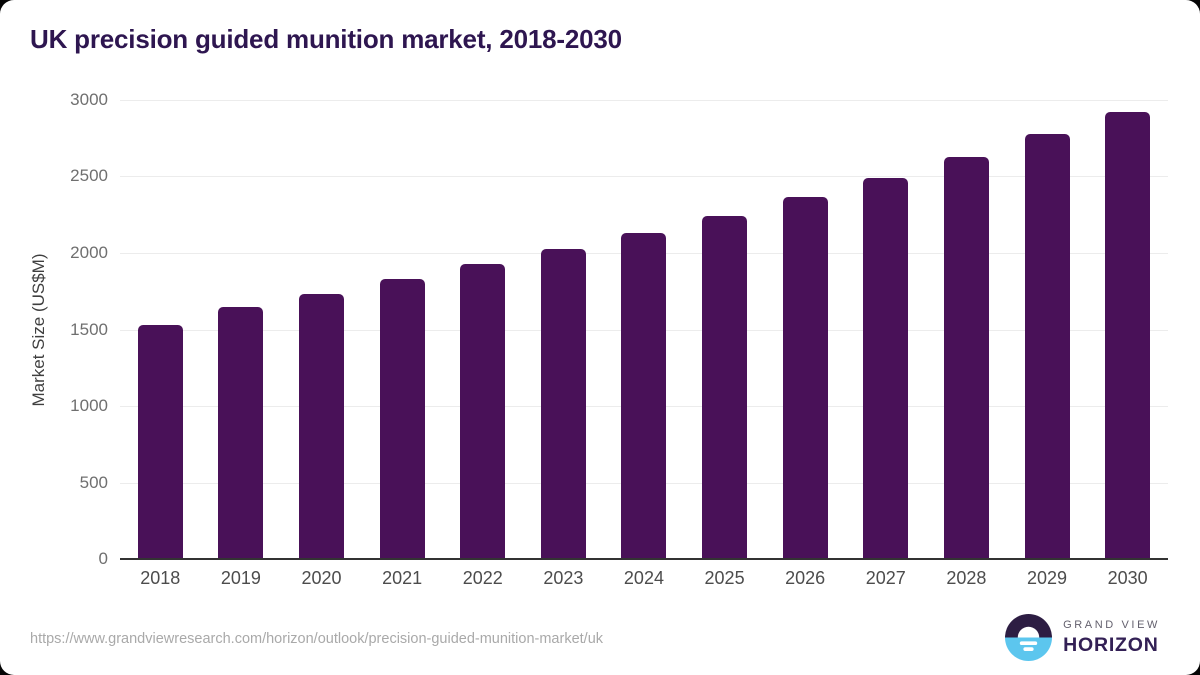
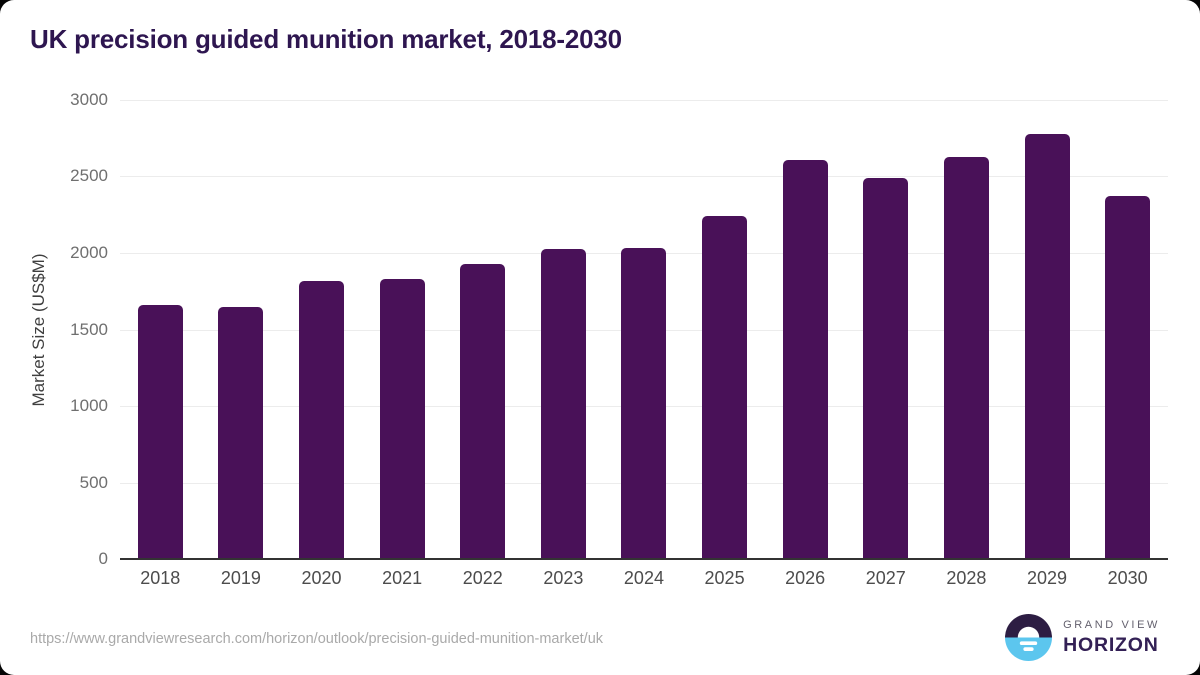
2018: 1530 -> 1660
2020: 1730 -> 1820
2024: 2130 -> 2030
2026: 2360 -> 2610
2030: 2920 -> 2370
